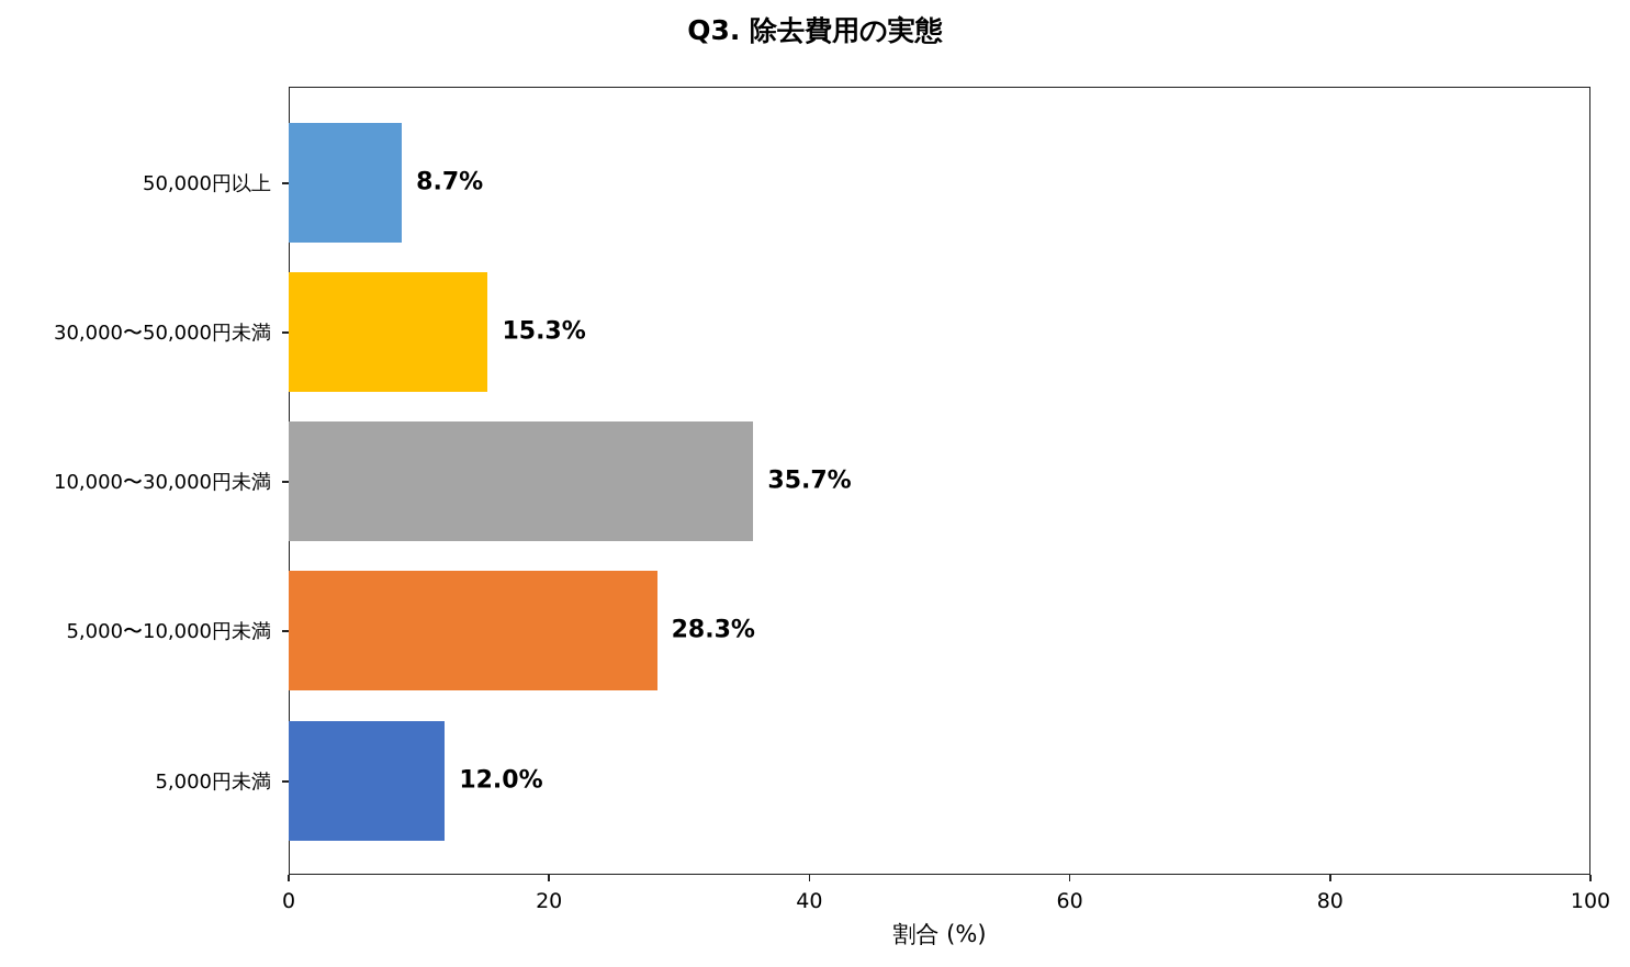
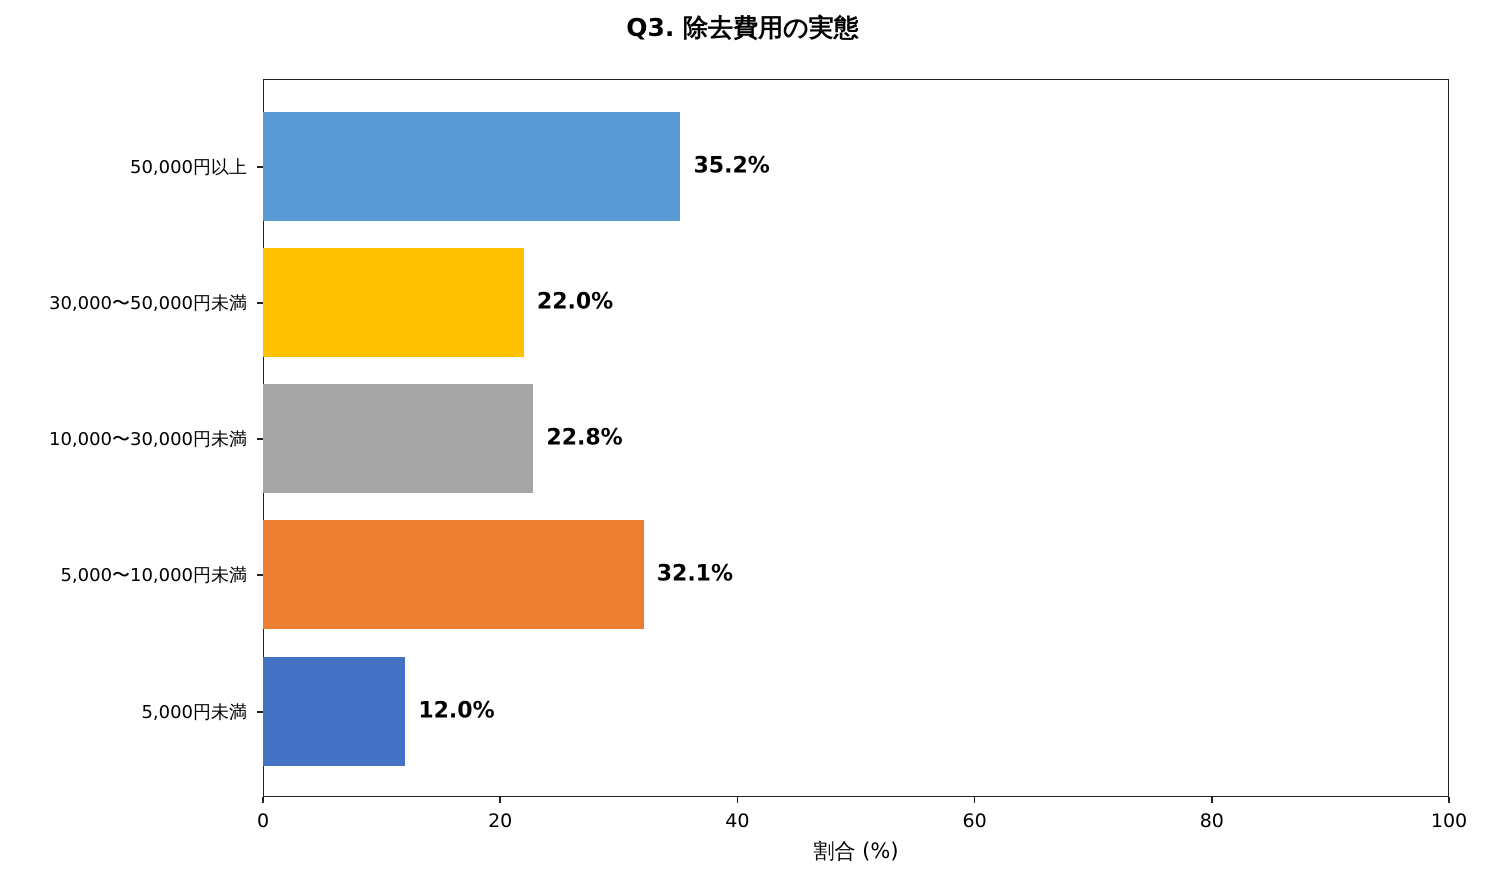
50,000円以上: 8.7% -> 35.2%
30,000〜50,000円未満: 15.3% -> 22.0%
10,000〜30,000円未満: 35.7% -> 22.8%
5,000〜10,000円未満: 28.3% -> 32.1%
